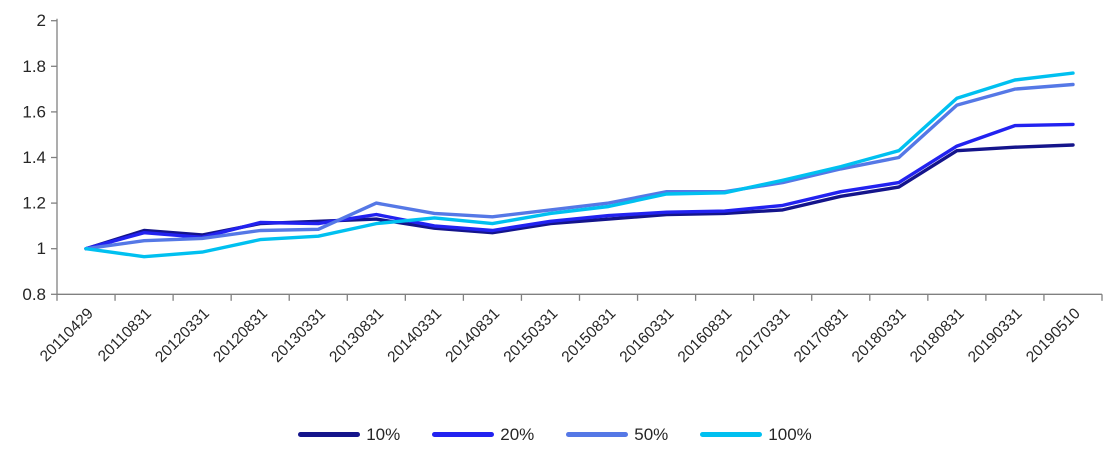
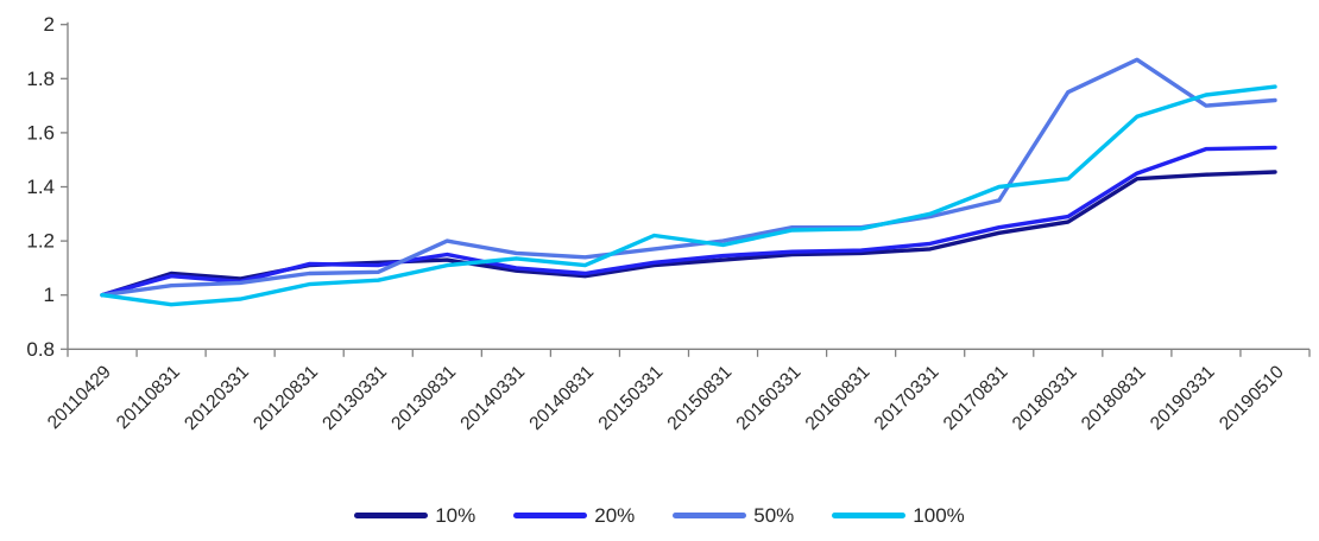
100%/20150331: 1.16 -> 1.22
100%/20170831: 1.36 -> 1.40
50%/20180331: 1.40 -> 1.75
50%/20180831: 1.63 -> 1.87
